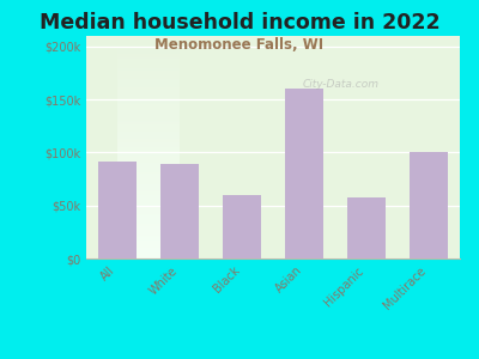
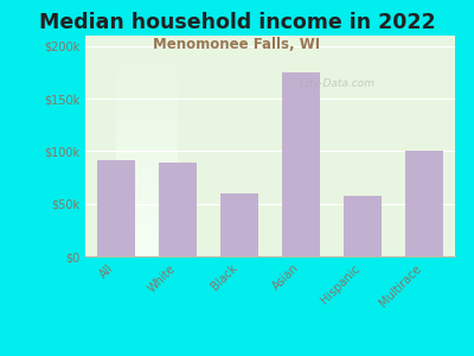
Asian: $160k -> $175k
